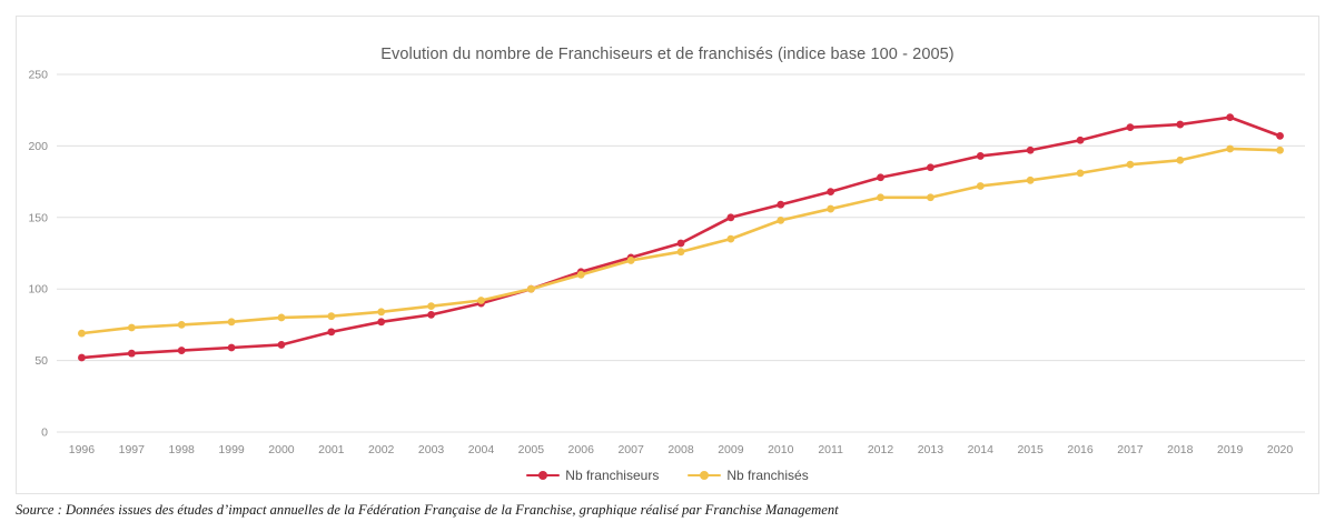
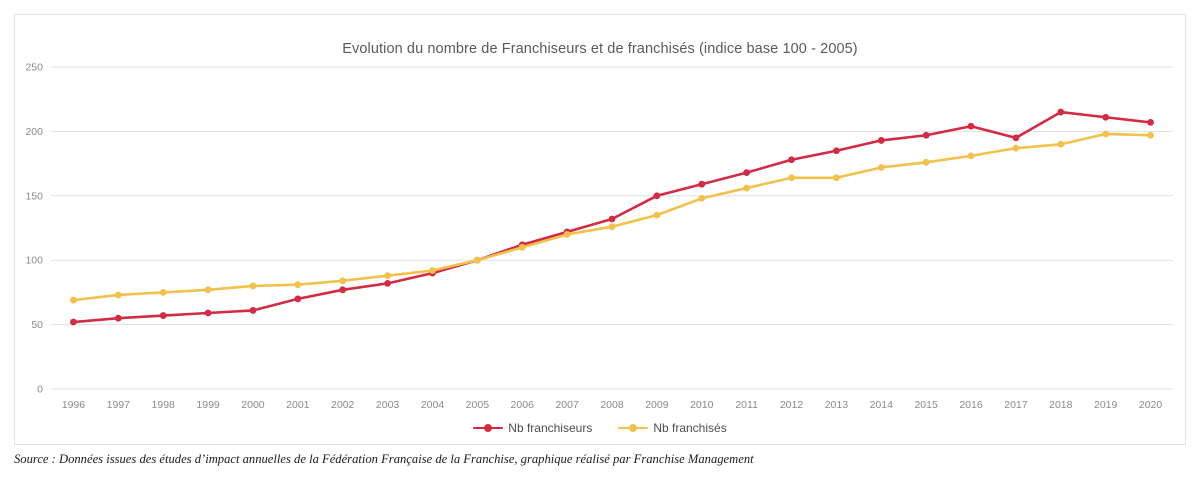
Nb franchiseurs/2017: 213 -> 195
Nb franchiseurs/2019: 220 -> 211
